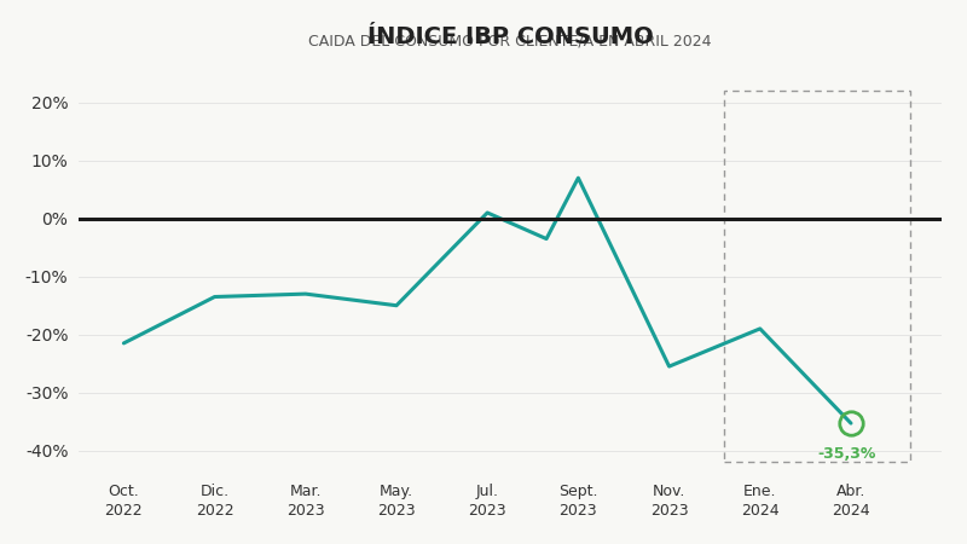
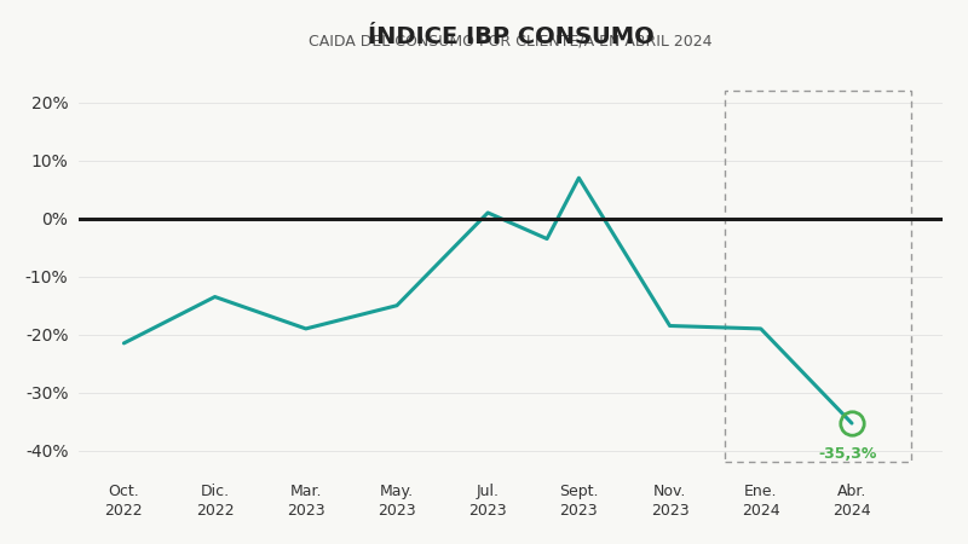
Mar. 2023: -13.0% -> -19.0%
Nov. 2023: -25.5% -> -18.5%
